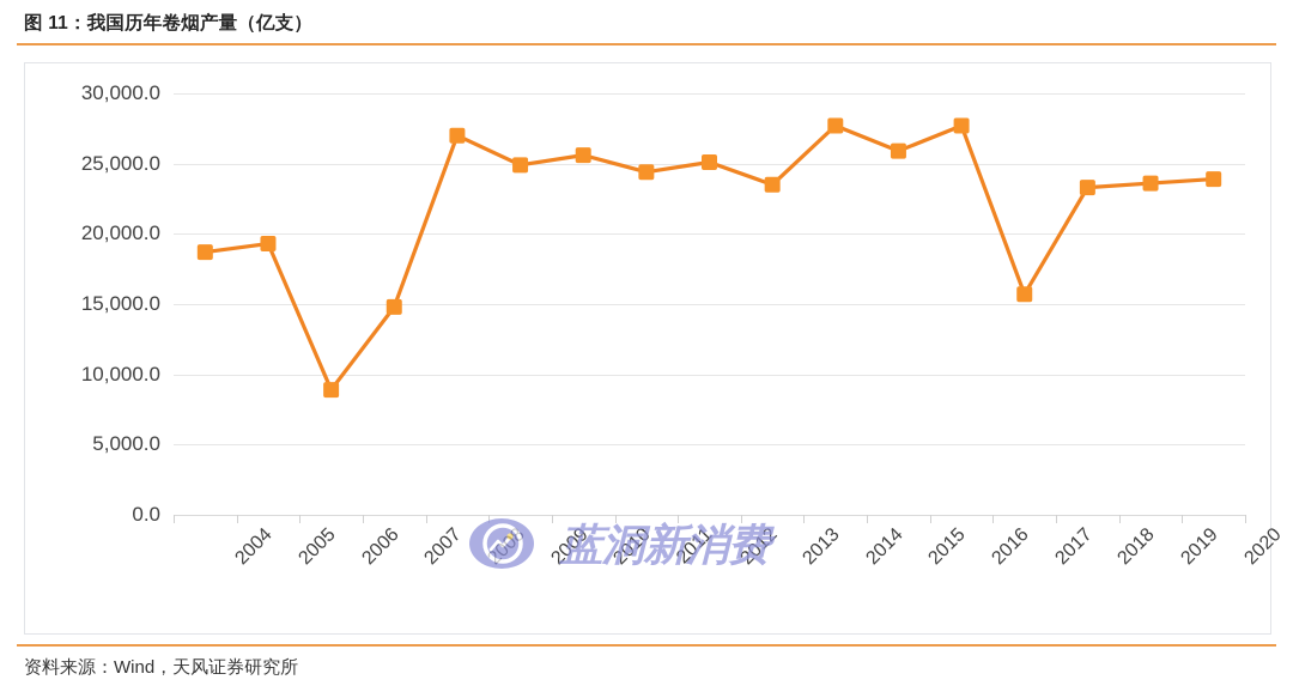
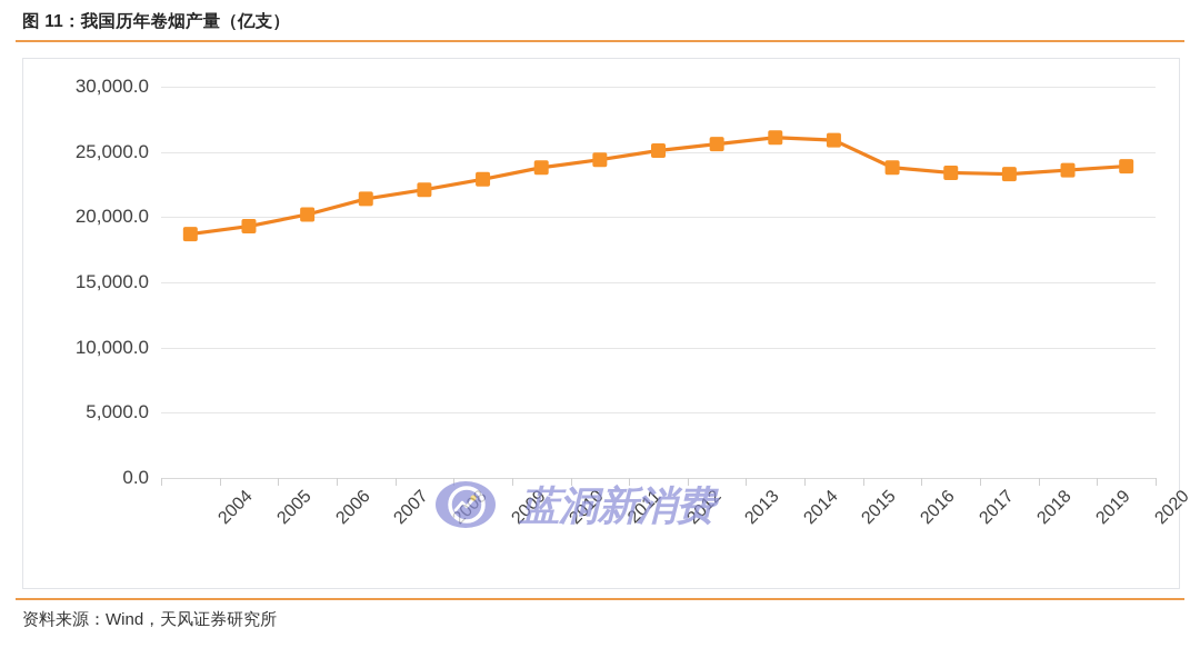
2006: 8900 -> 20200
2007: 14800 -> 21400
2008: 27000 -> 22100
2009: 24900 -> 22900
2010: 25600 -> 23800
2013: 23500 -> 25600
2014: 27700 -> 26100
2016: 27700 -> 23800
2017: 15700 -> 23400
